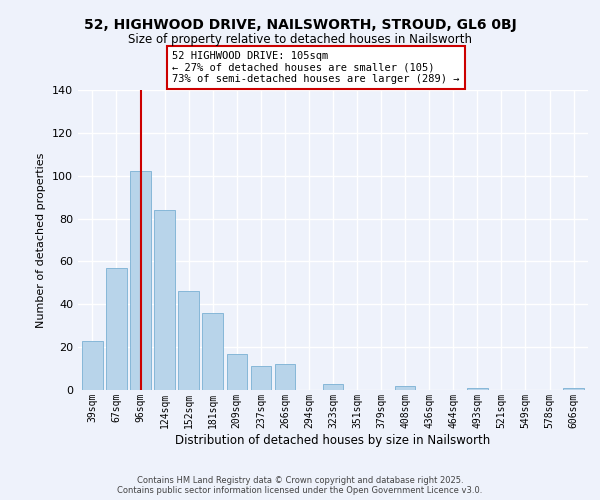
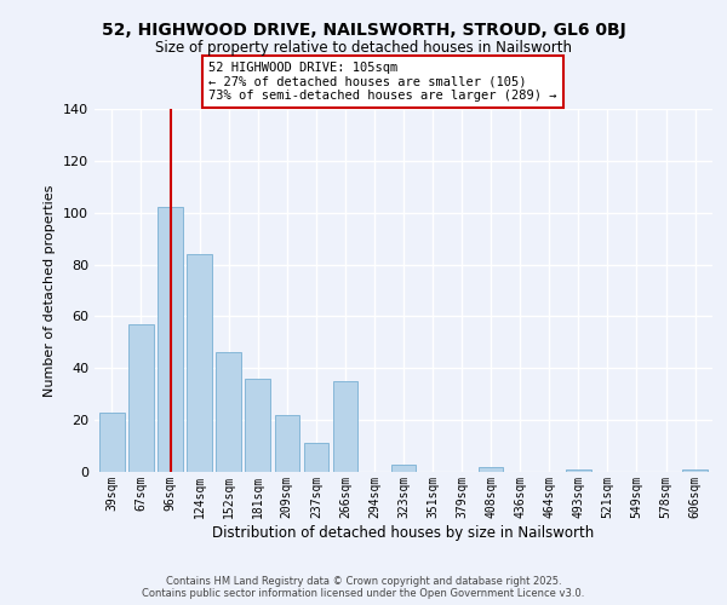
209sqm: 17 -> 22
266sqm: 12 -> 35
